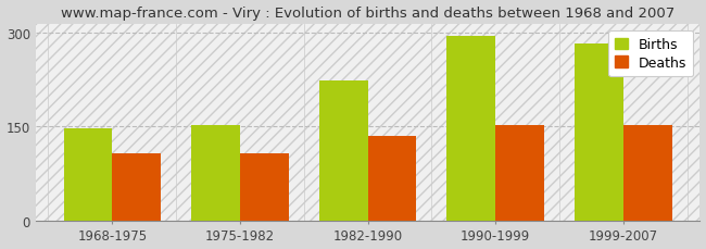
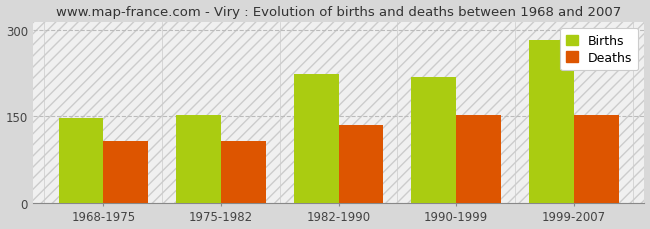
Births/1990-1999: 295 -> 218
